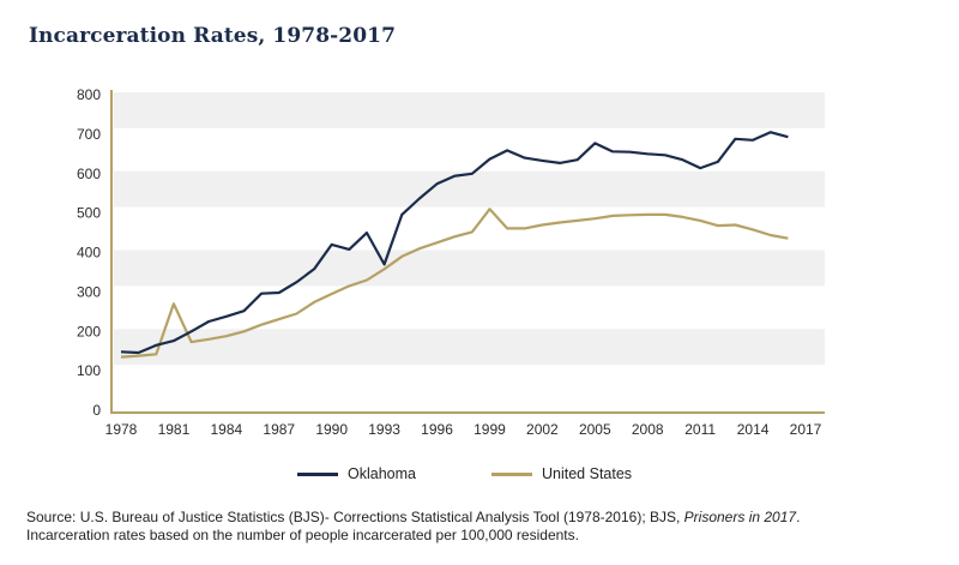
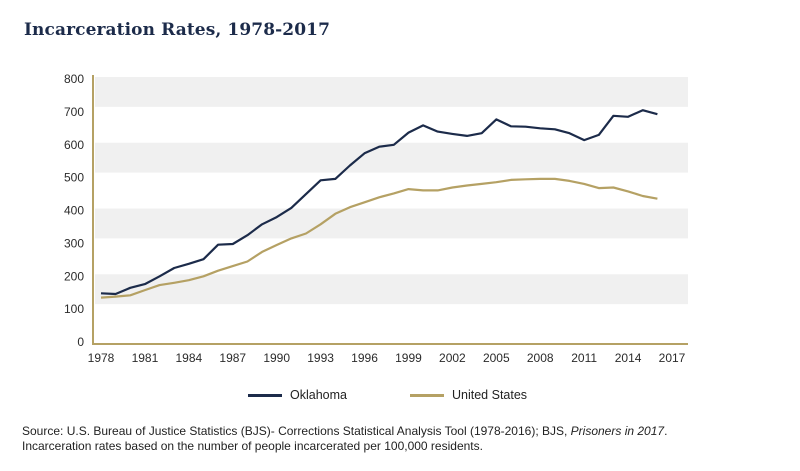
United States/1981: 270 -> 160
Oklahoma/1990: 420 -> 380
Oklahoma/1993: 370 -> 490
United States/1999: 510 -> 460
